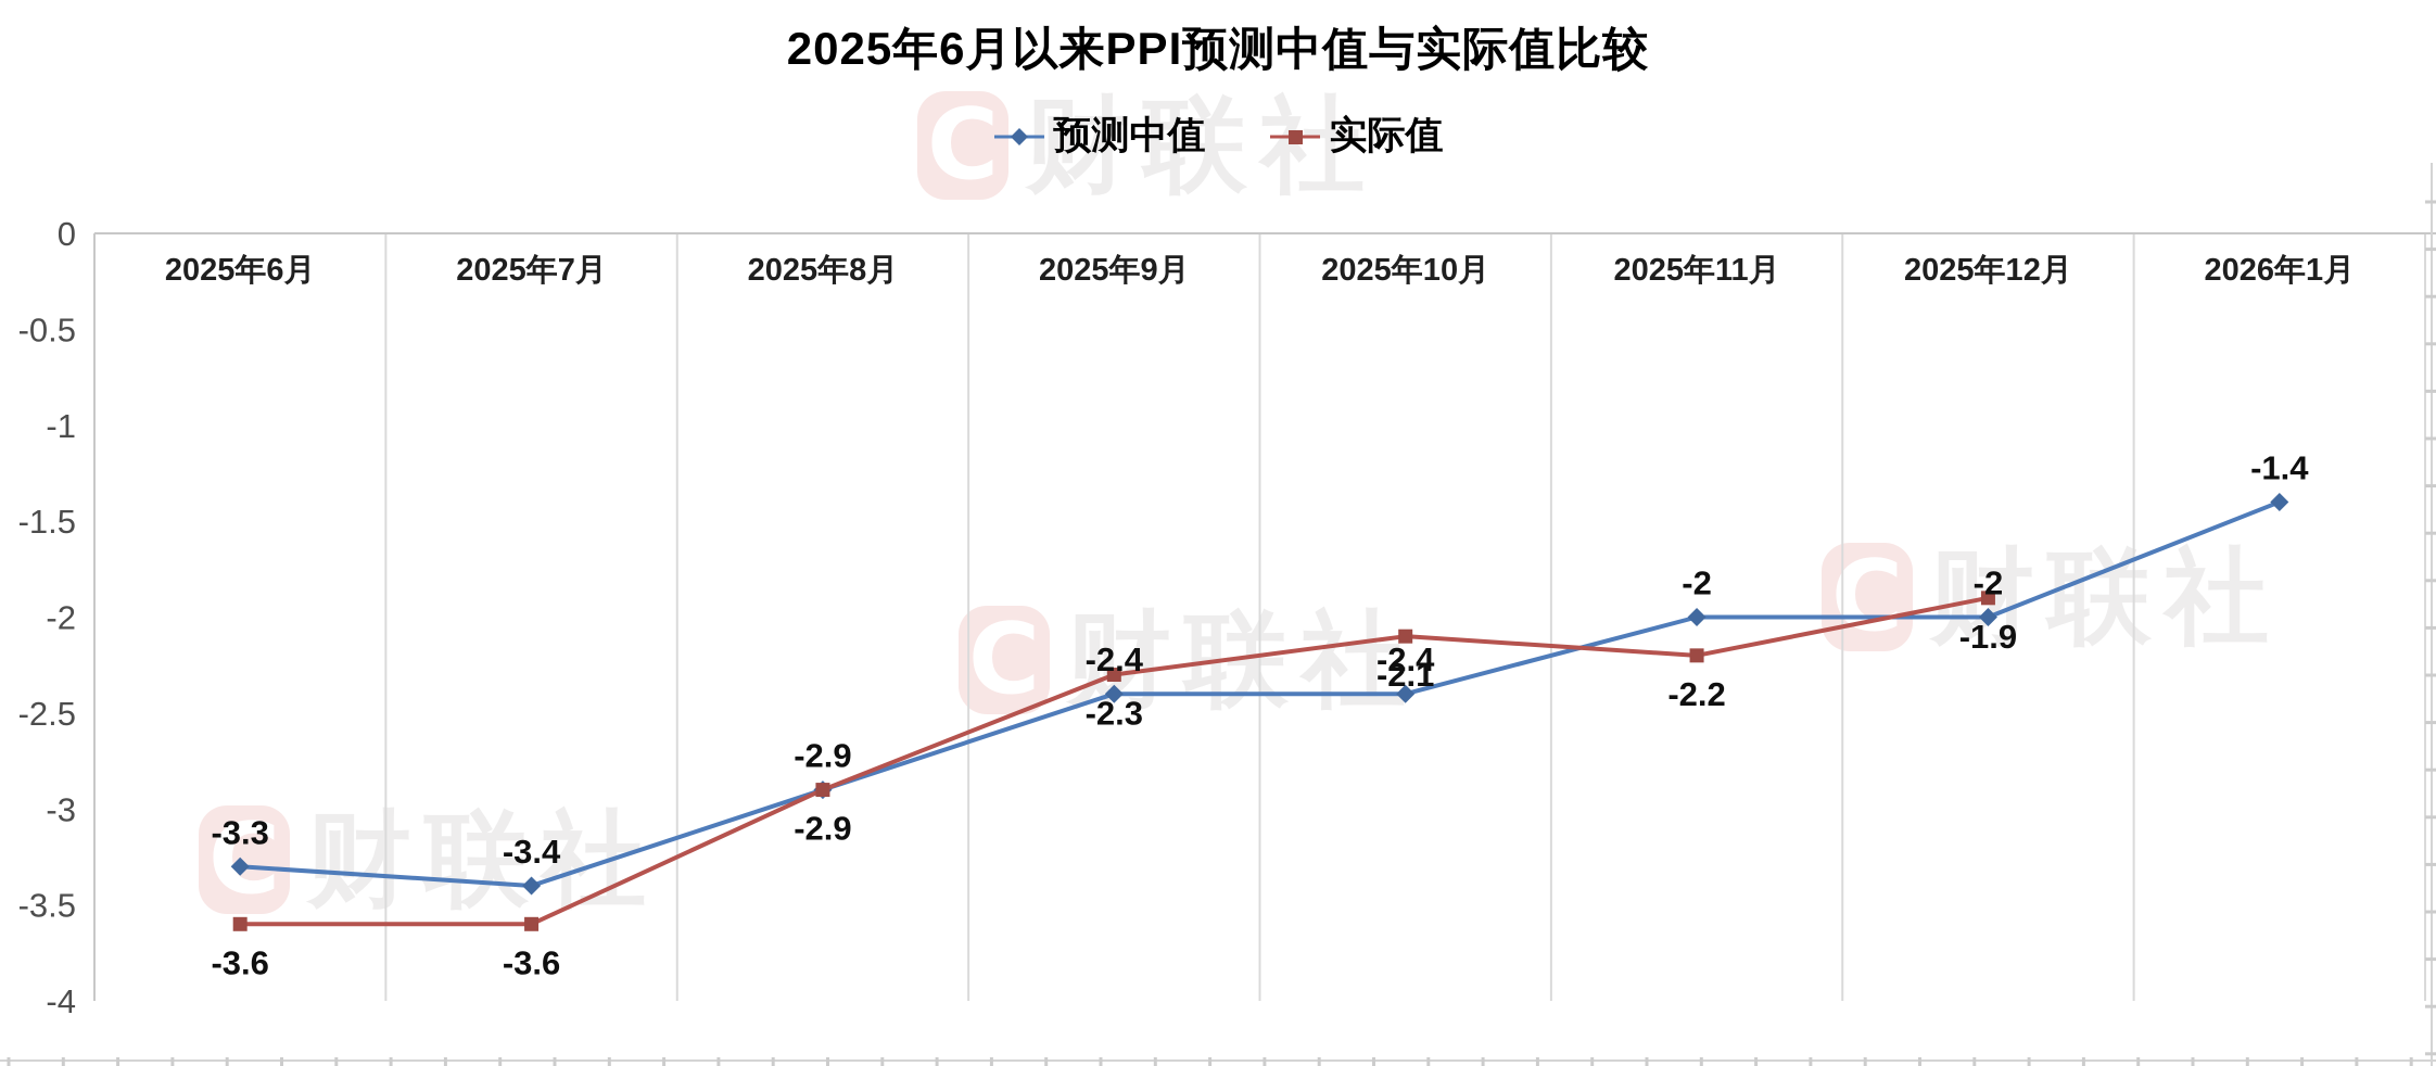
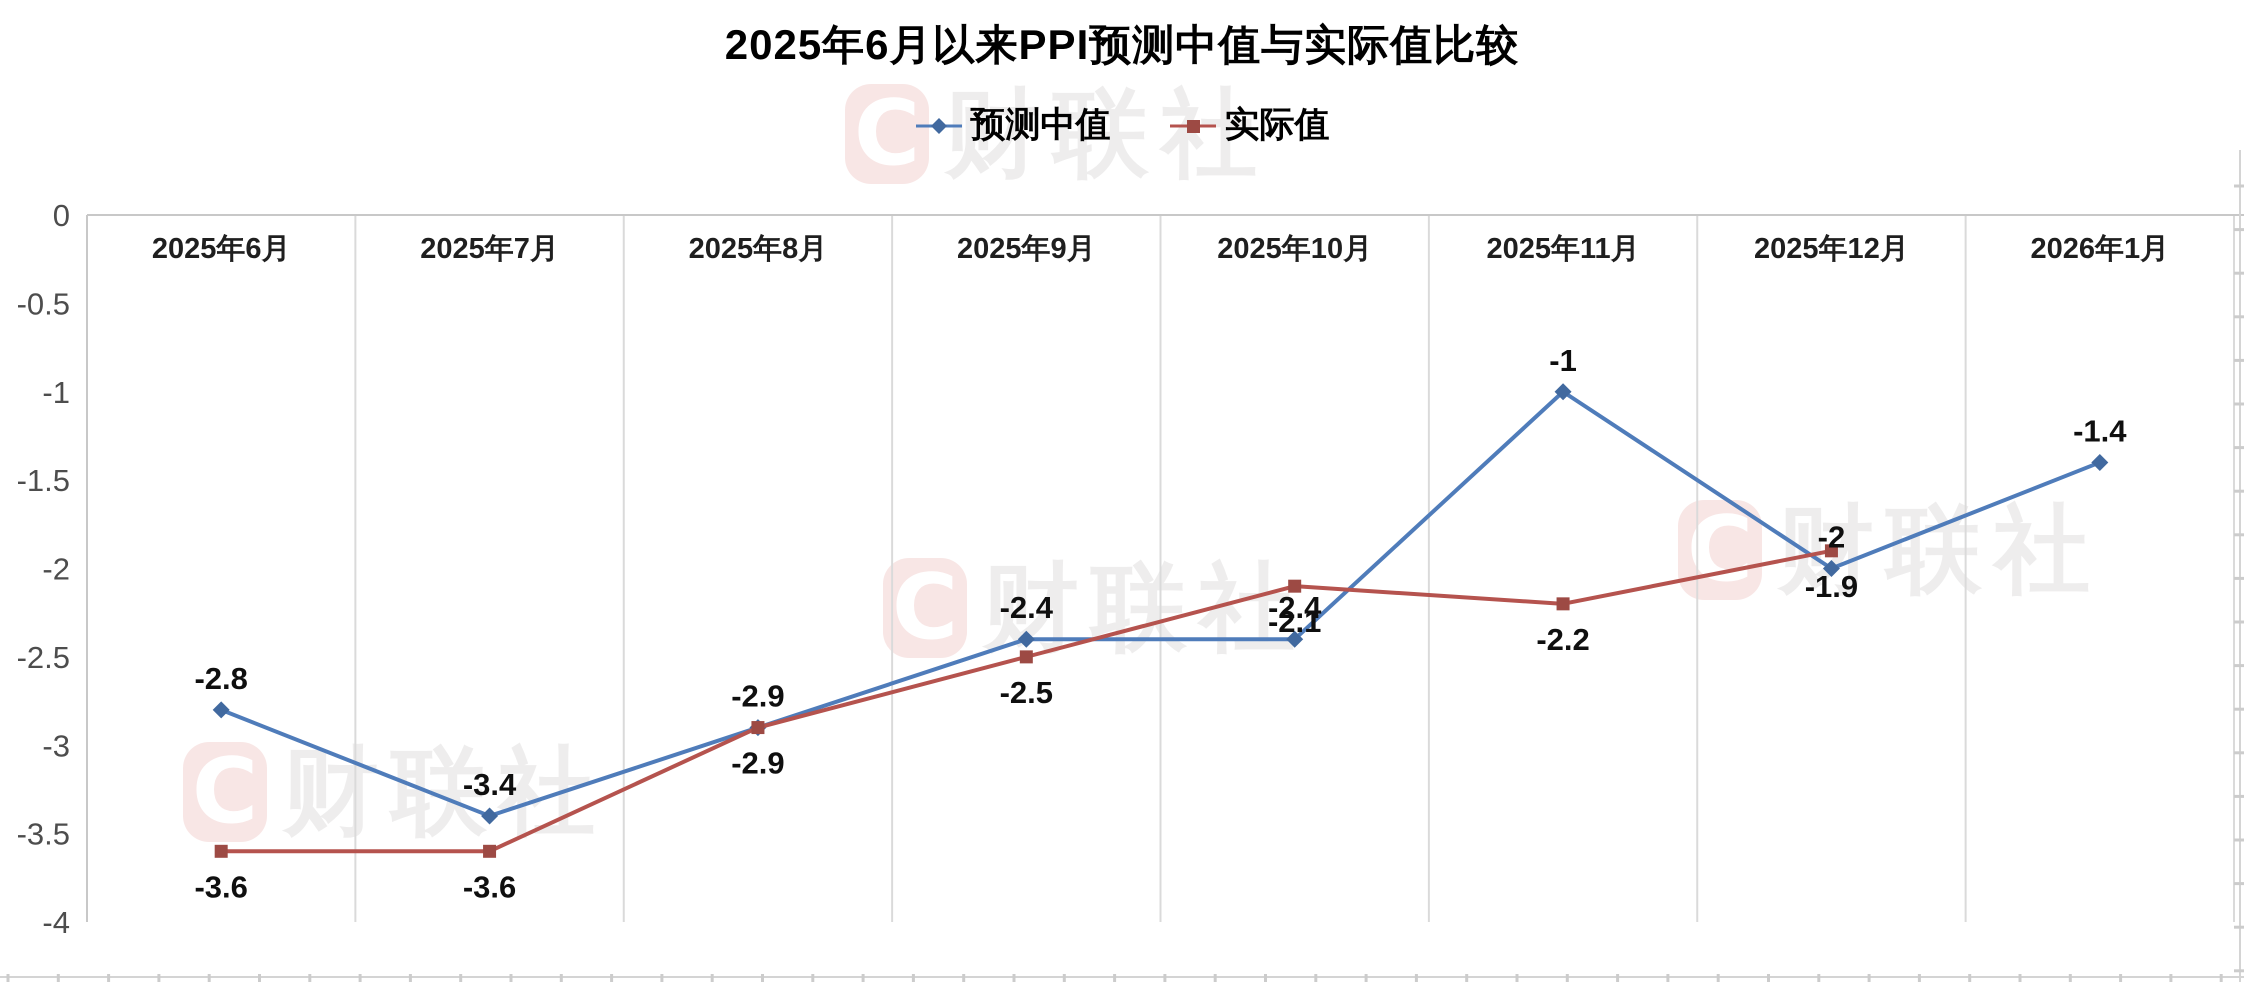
预测中值/2025年6月: -3.3 -> -2.8
实际值/2025年9月: -2.3 -> -2.5
预测中值/2025年11月: -2 -> -1
